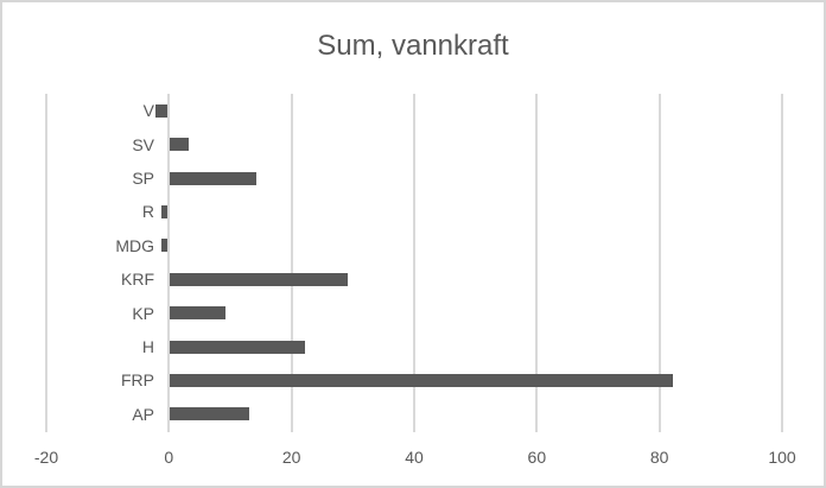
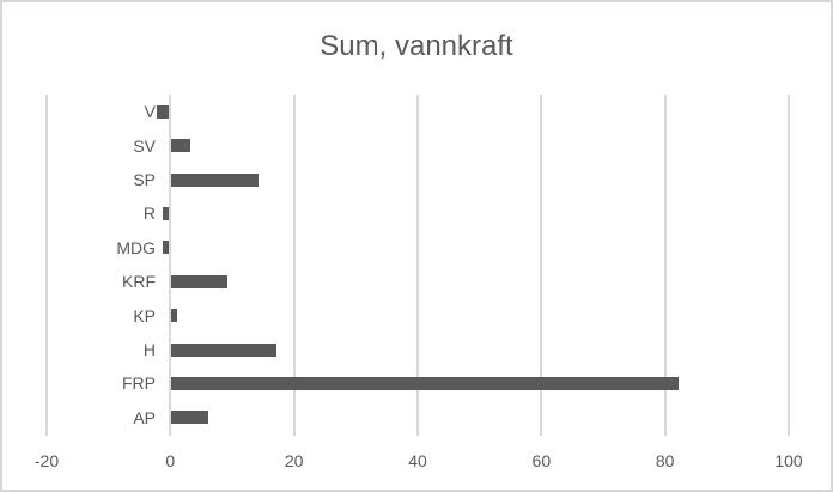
KRF: 29 -> 9
KP: 9 -> 1
H: 22 -> 17
AP: 13 -> 6
